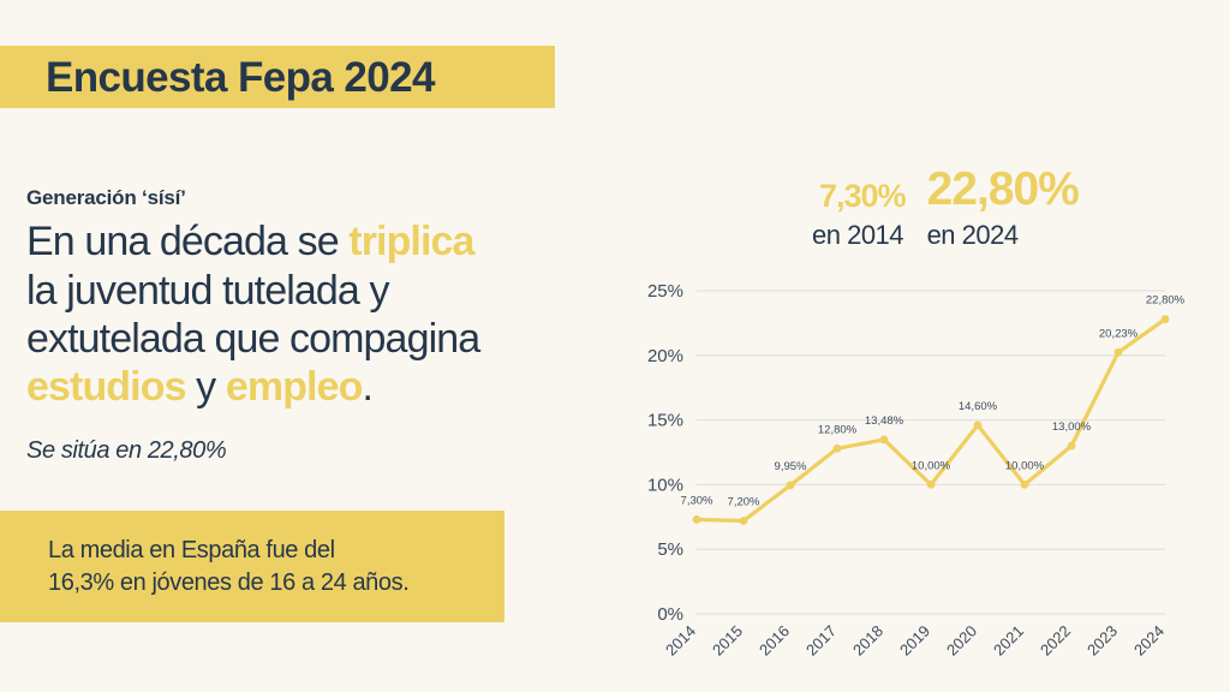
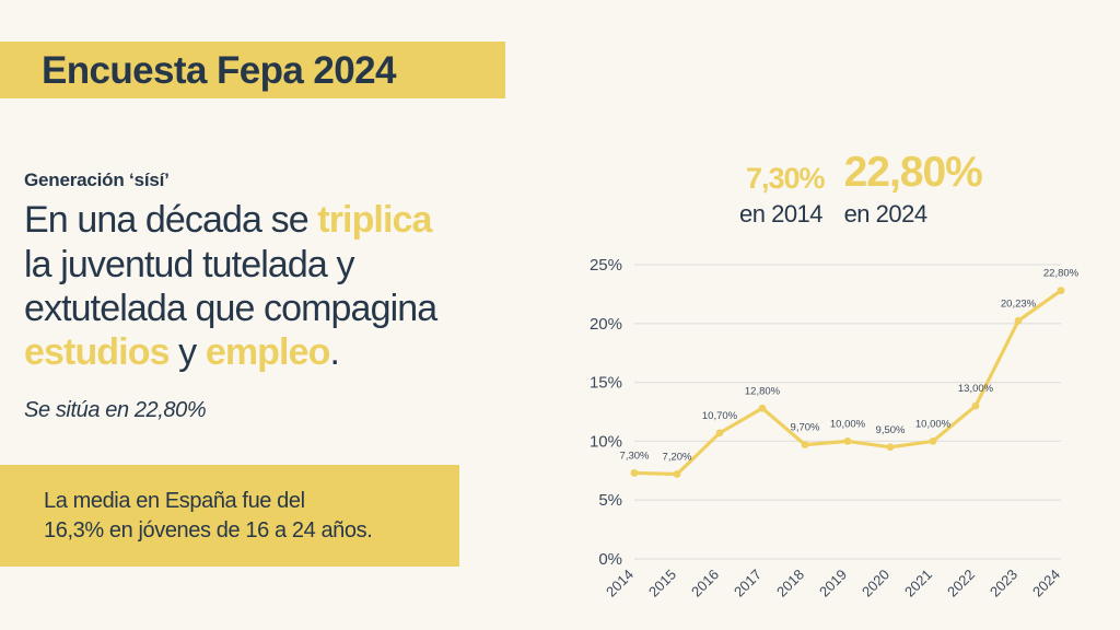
2016: 9,95% -> 10,70%
2018: 13,48% -> 9,70%
2020: 14,60% -> 9,50%
